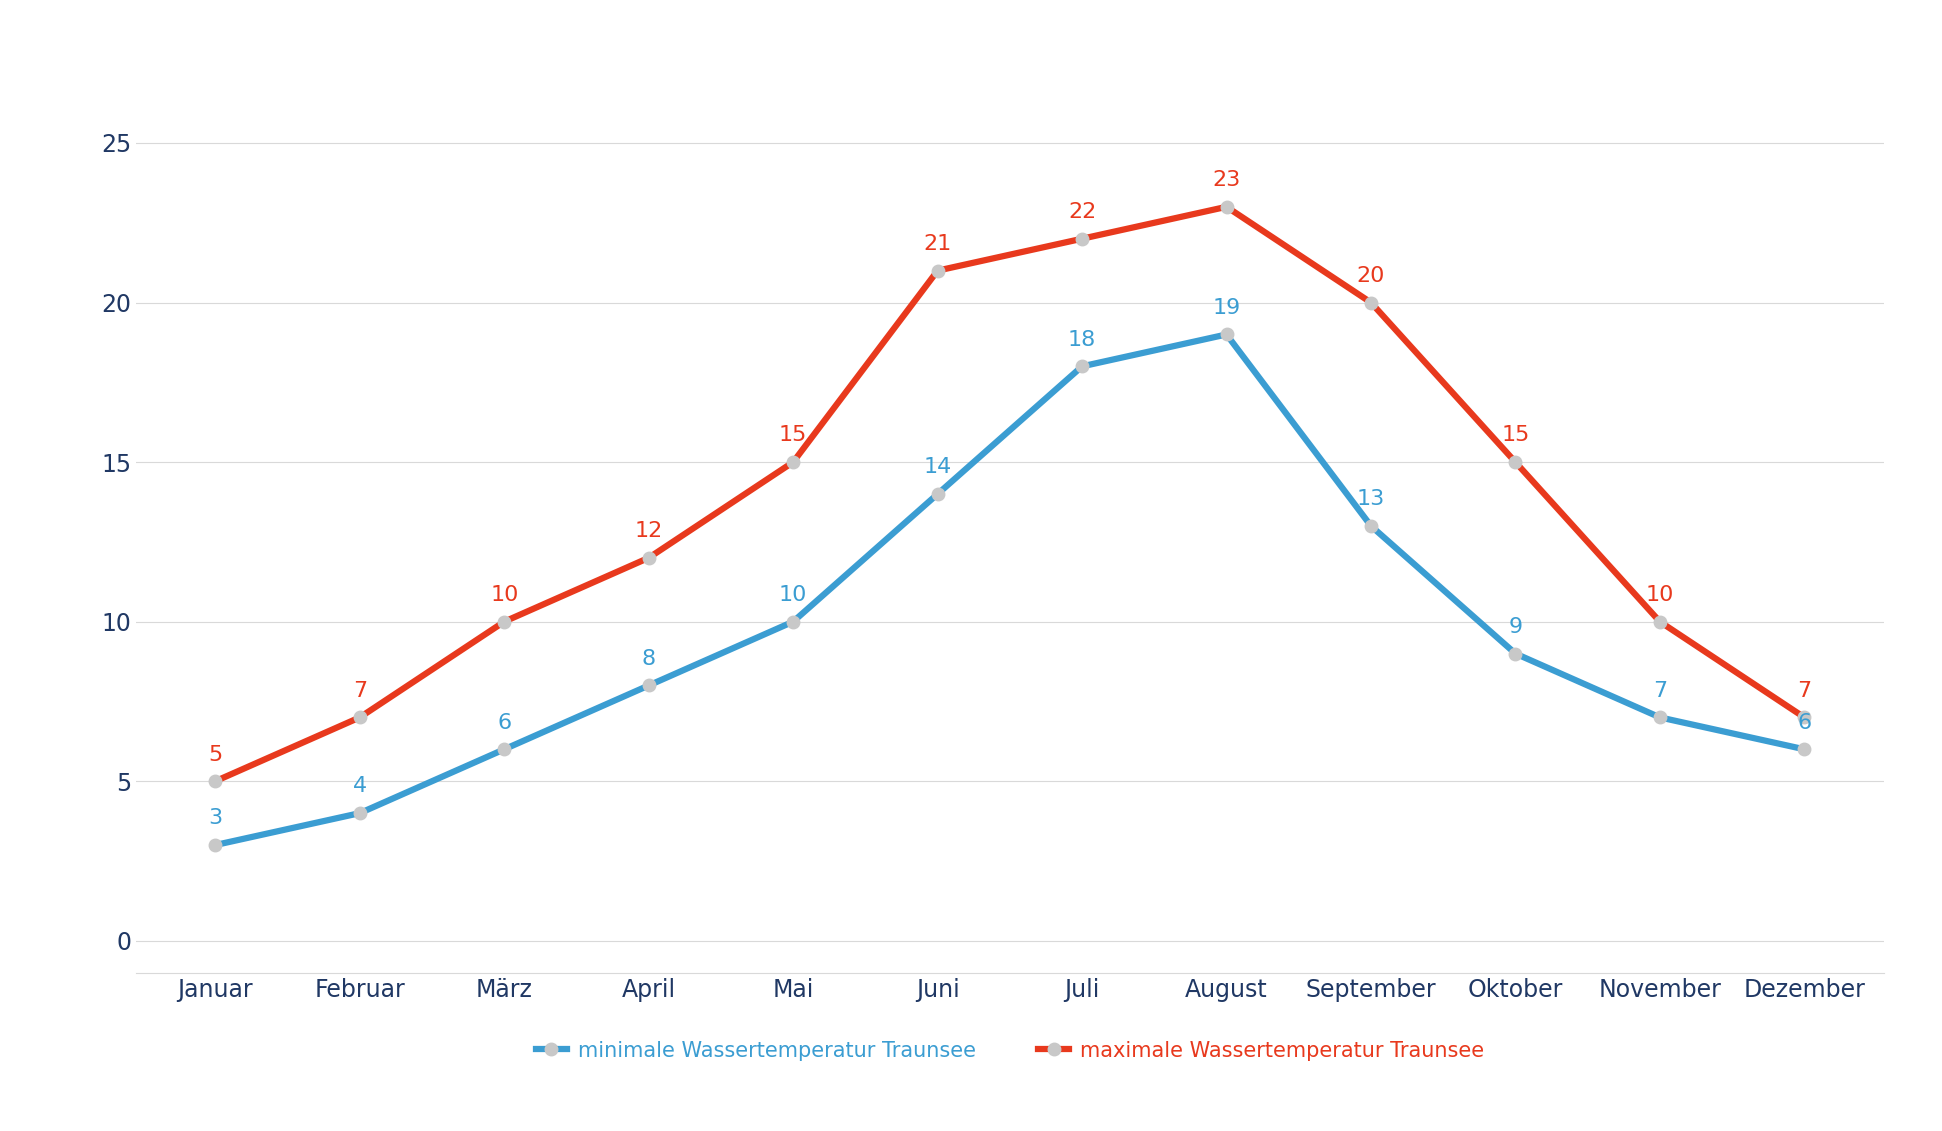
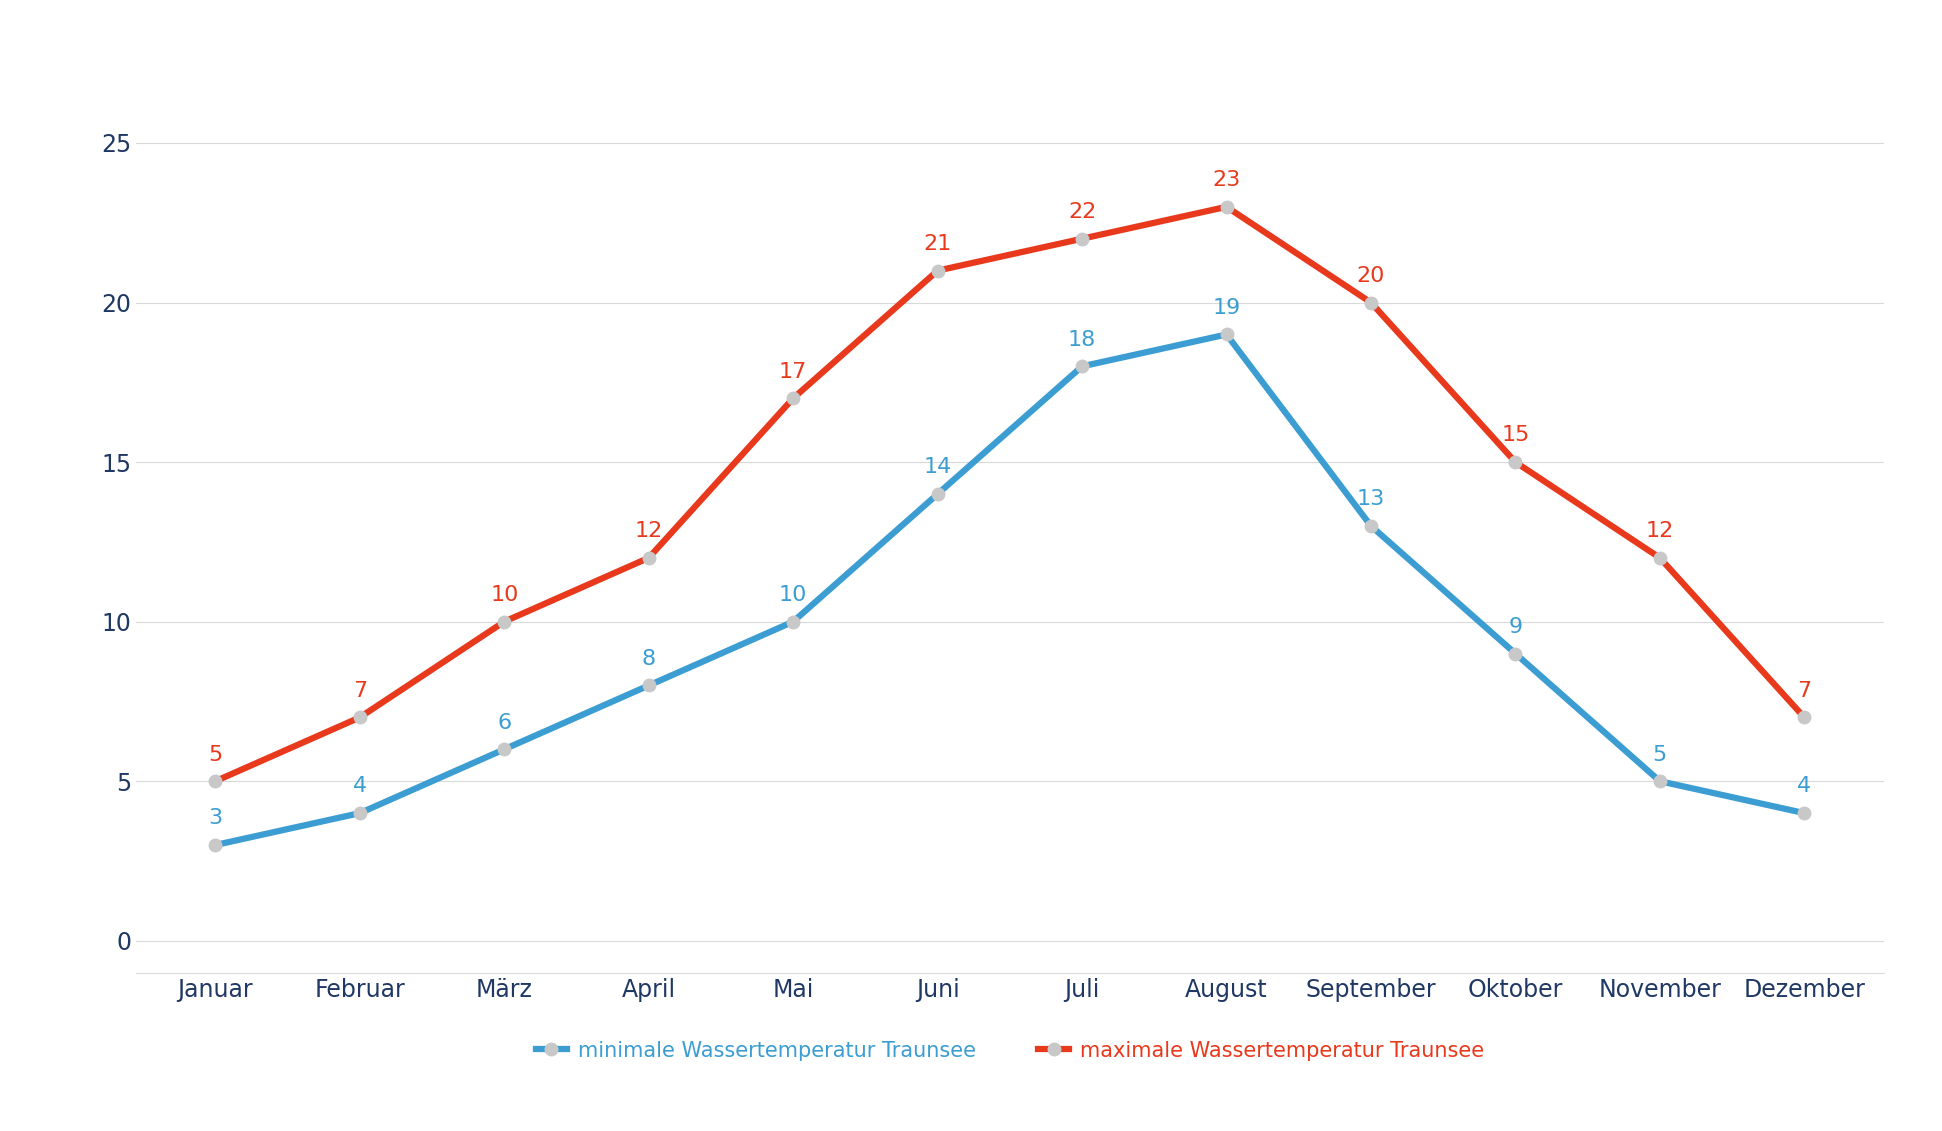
maximale Wassertemperatur Traunsee/Mai: 15 -> 17
minimale Wassertemperatur Traunsee/November: 7 -> 5
maximale Wassertemperatur Traunsee/November: 10 -> 12
minimale Wassertemperatur Traunsee/Dezember: 6 -> 4
